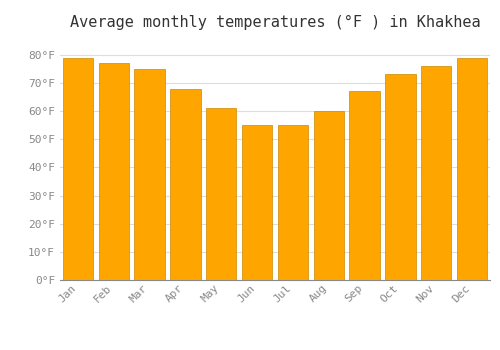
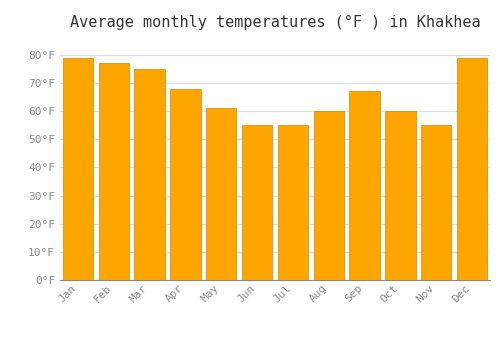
Oct: 73°F -> 60°F
Nov: 76°F -> 55°F
